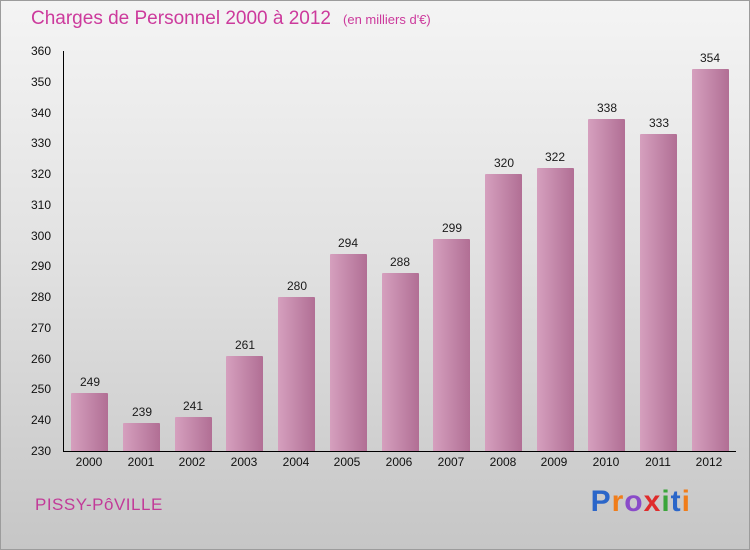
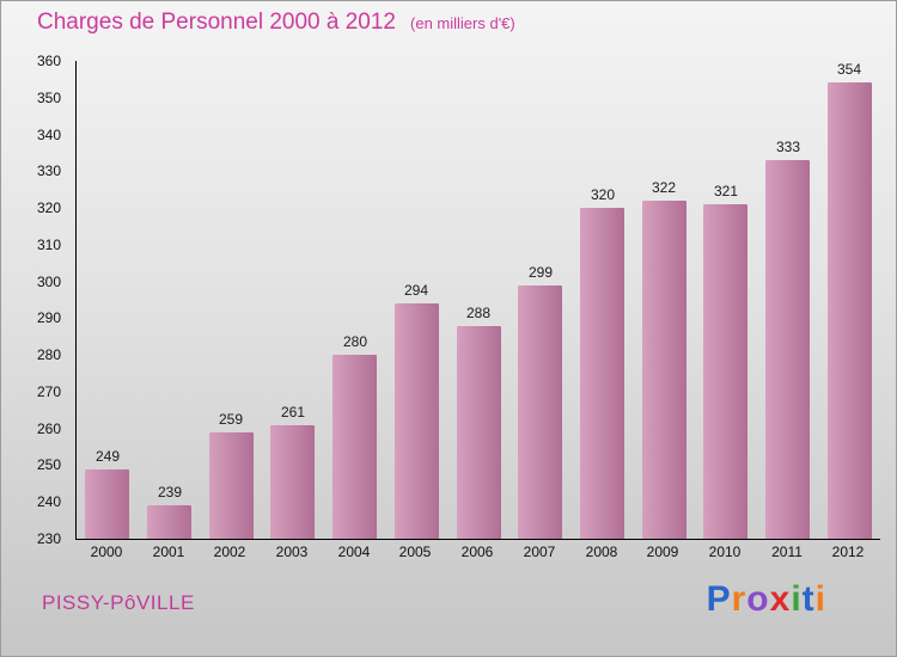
2002: 241 -> 259
2010: 338 -> 321
